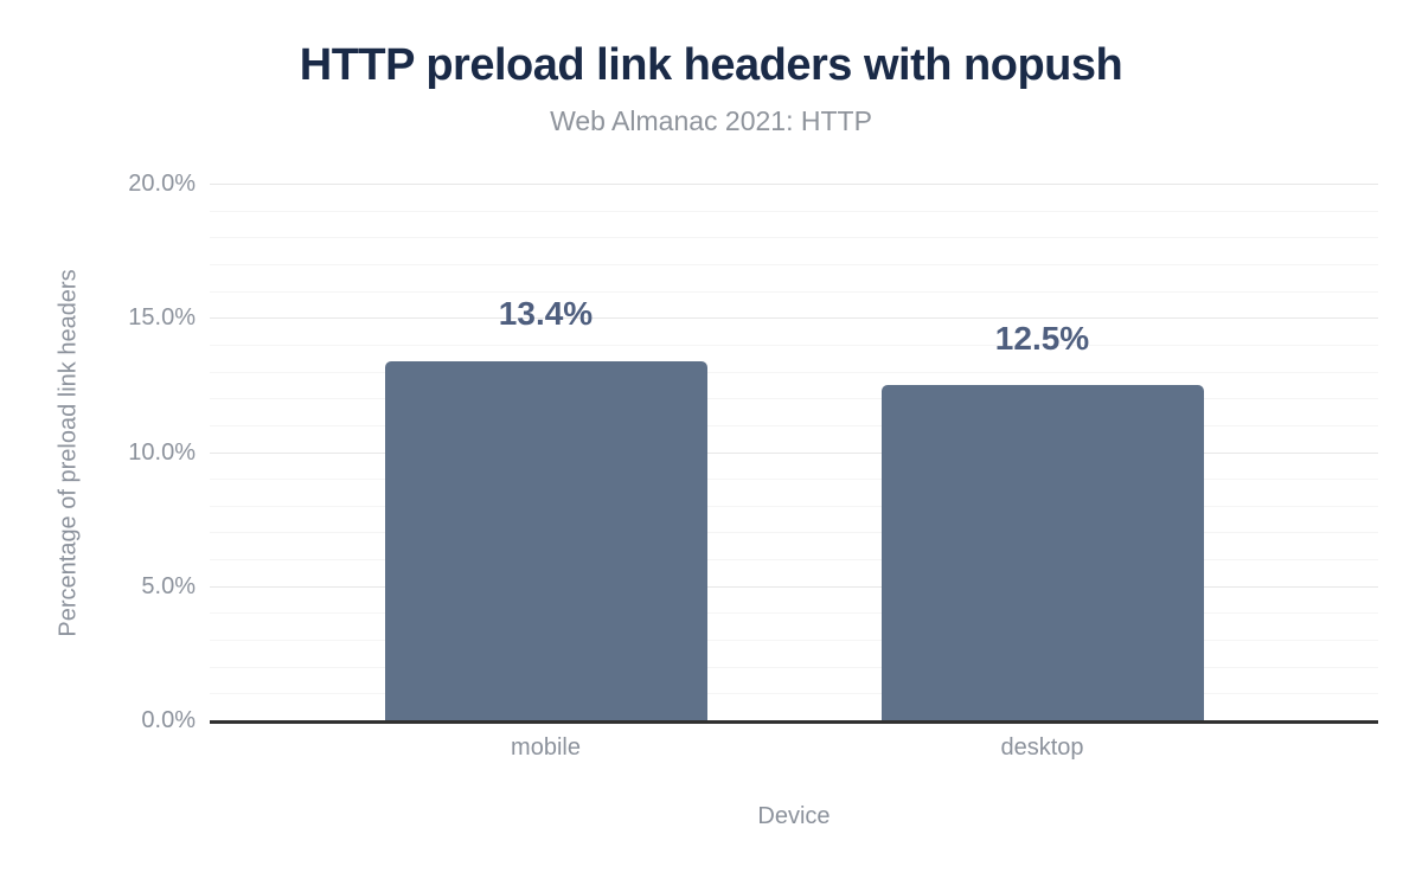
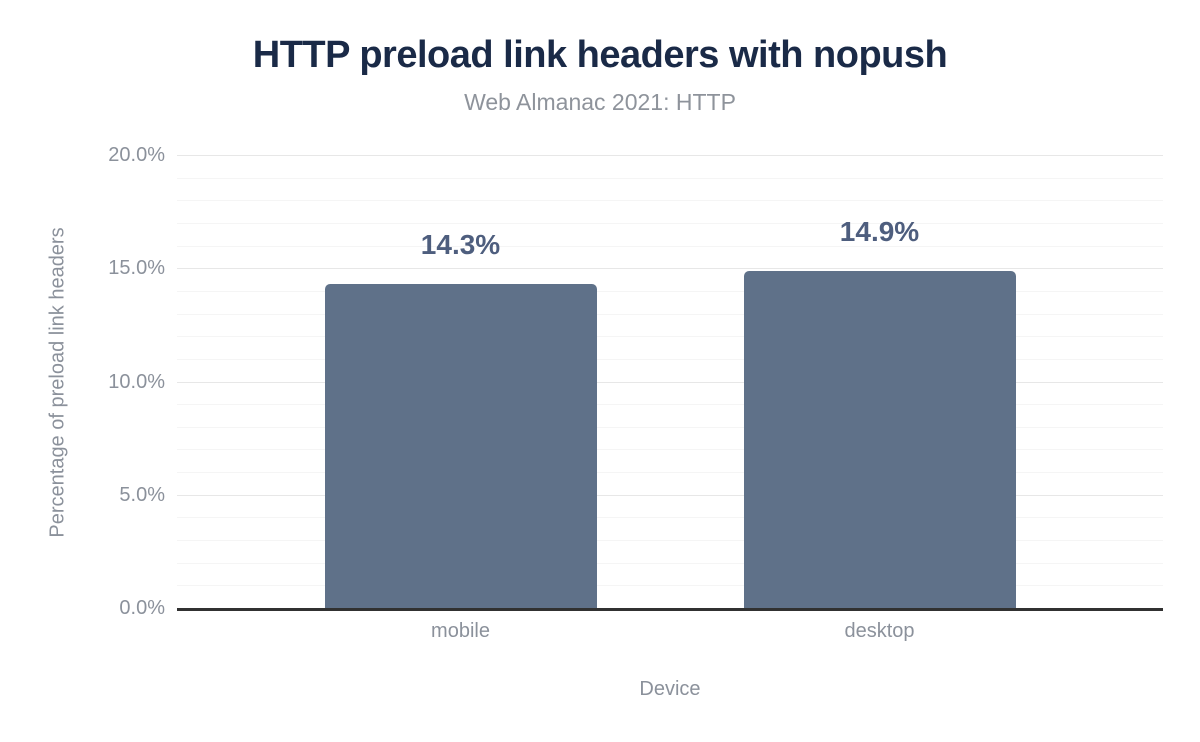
mobile: 13.4% -> 14.3%
desktop: 12.5% -> 14.9%
